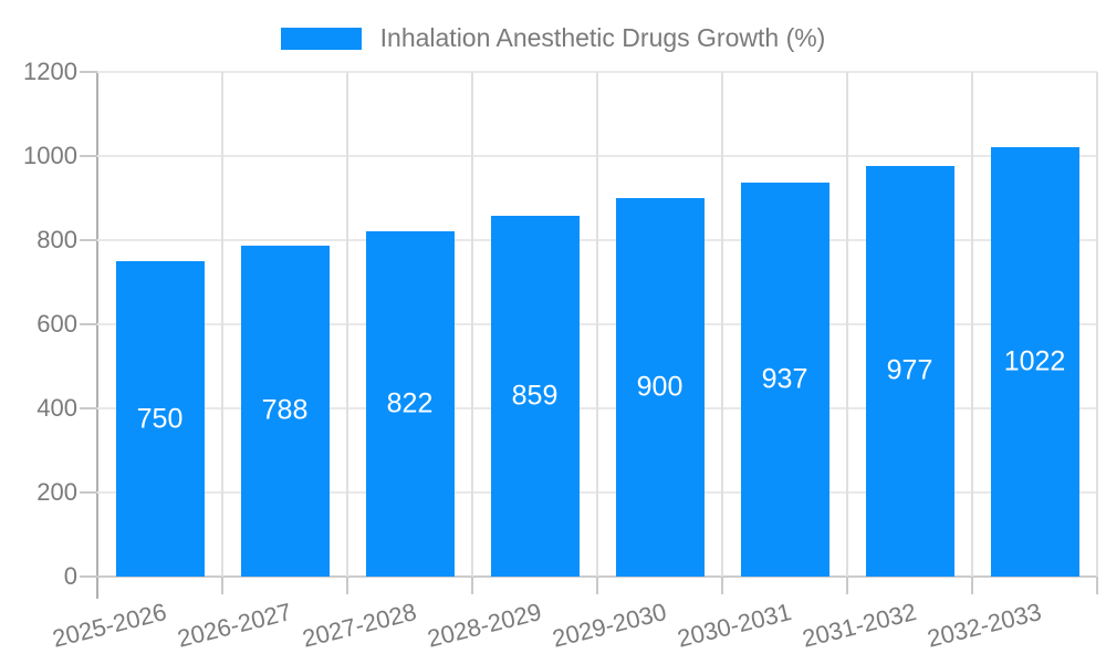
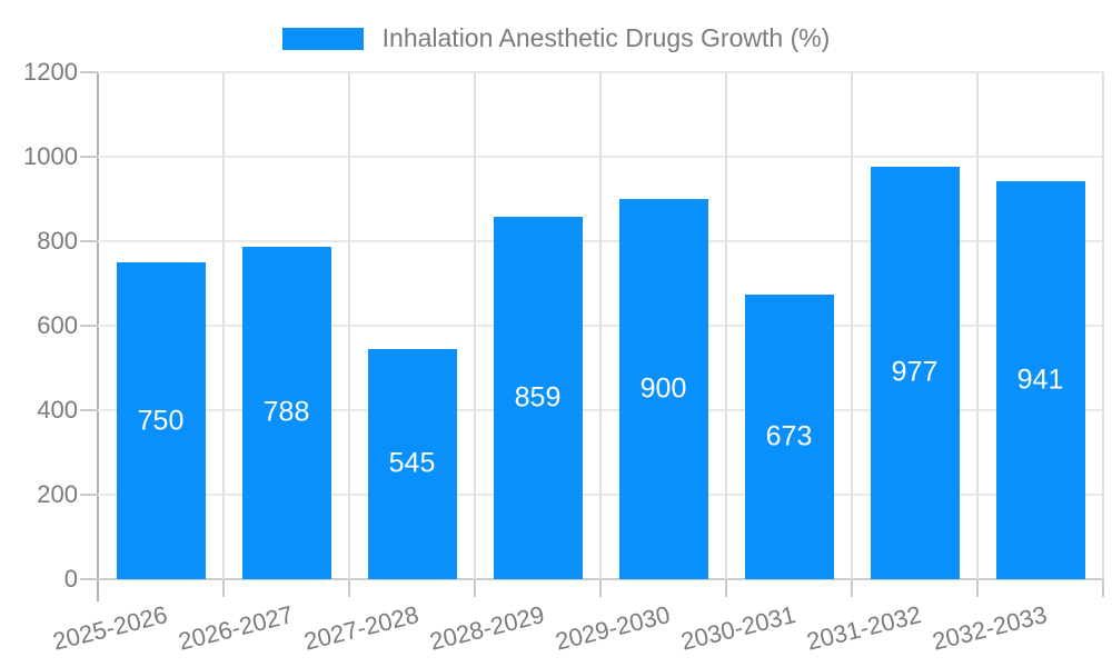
2027-2028: 822 -> 545
2030-2031: 937 -> 673
2032-2033: 1022 -> 941
